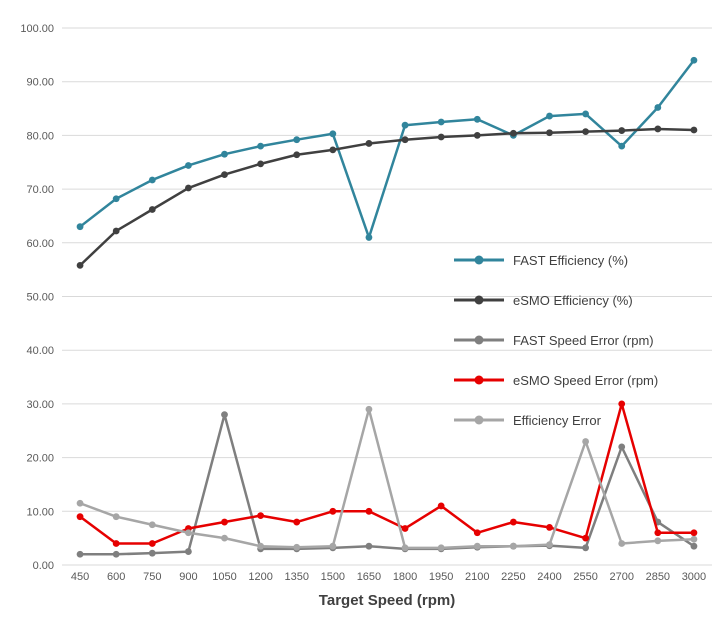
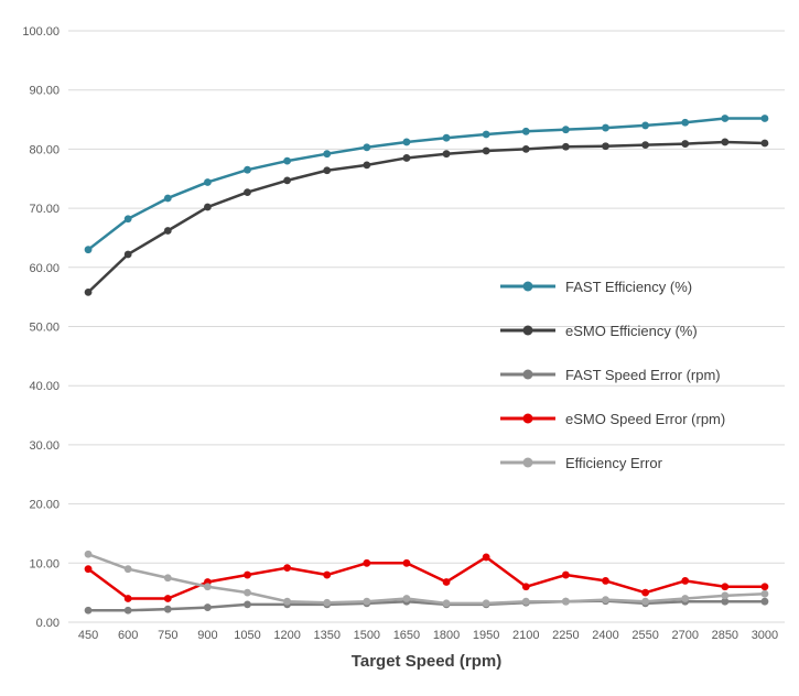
FAST Speed Error (rpm)/1050: 28 -> 3
FAST Efficiency (%)/1650: 61 -> 81
Efficiency Error/1650: 29 -> 4
FAST Efficiency (%)/2250: 80 -> 83
Efficiency Error/2550: 23 -> 4
FAST Efficiency (%)/2700: 78 -> 84
FAST Speed Error (rpm)/2700: 22 -> 4
eSMO Speed Error (rpm)/2700: 30 -> 7
FAST Speed Error (rpm)/2850: 8 -> 4
FAST Efficiency (%)/3000: 94 -> 85
